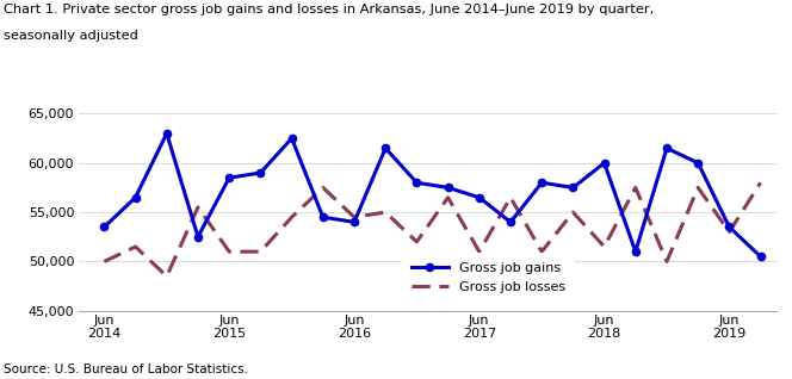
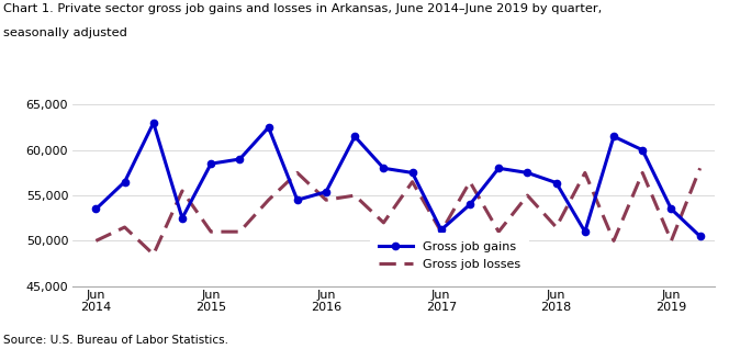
Gross job gains/Jun 2016: 54,000 -> 55,400
Gross job gains/Jun 2017: 56,500 -> 51,200
Gross job gains/Jun 2018: 60,000 -> 56,400
Gross job losses/Jun 2019: 53,000 -> 50,000
